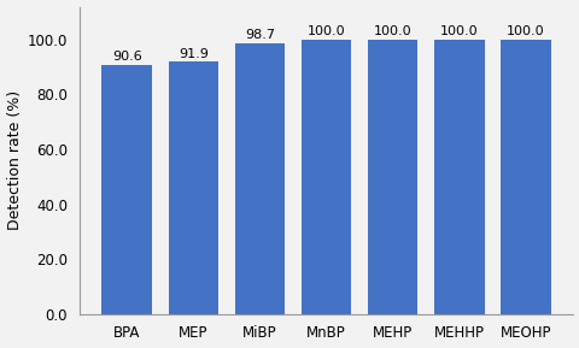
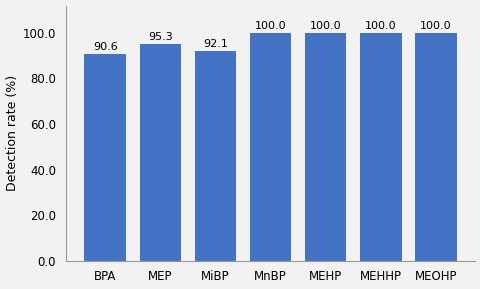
MEP: 91.9 -> 95.3
MiBP: 98.7 -> 92.1
